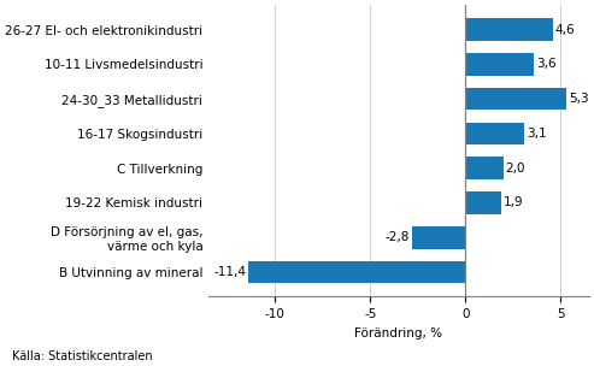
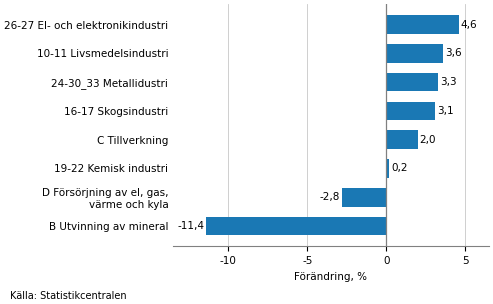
24-30_33 Metallidustri: 5,3 -> 3,3
19-22 Kemisk industri: 1,9 -> 0,2
